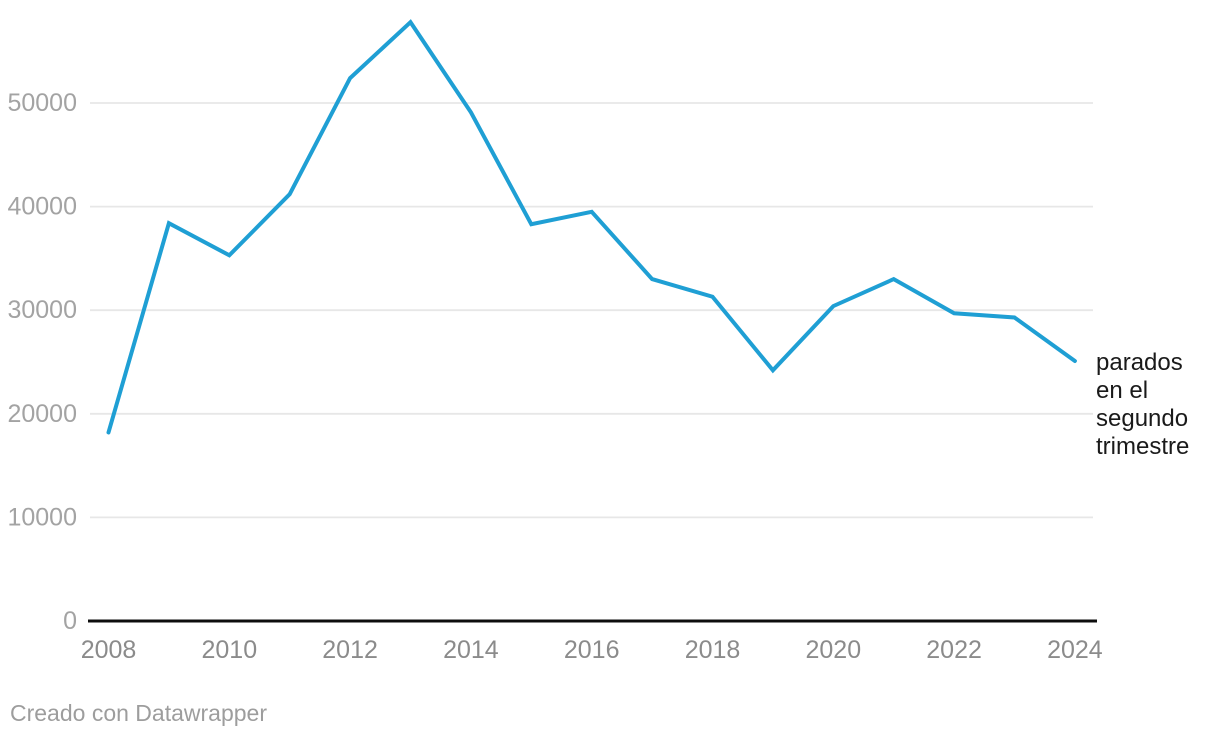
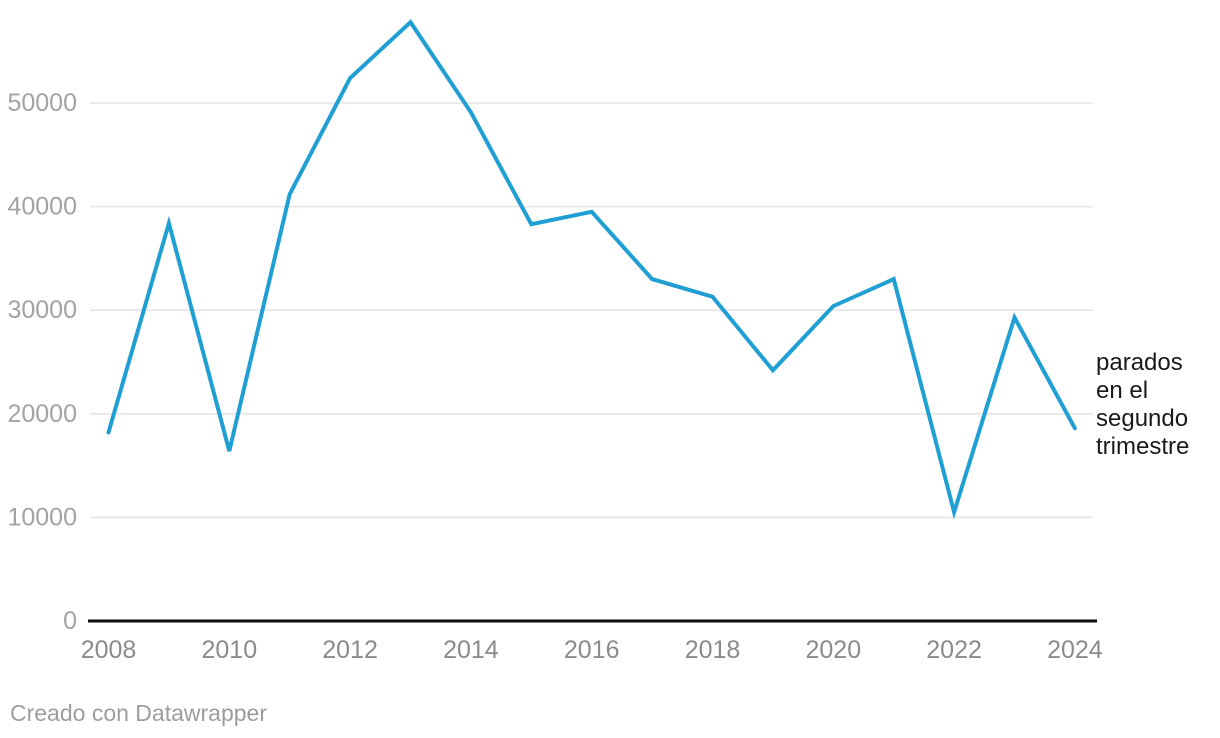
2010: 35300 -> 16400
2022: 29700 -> 10500
2024: 25100 -> 18600
